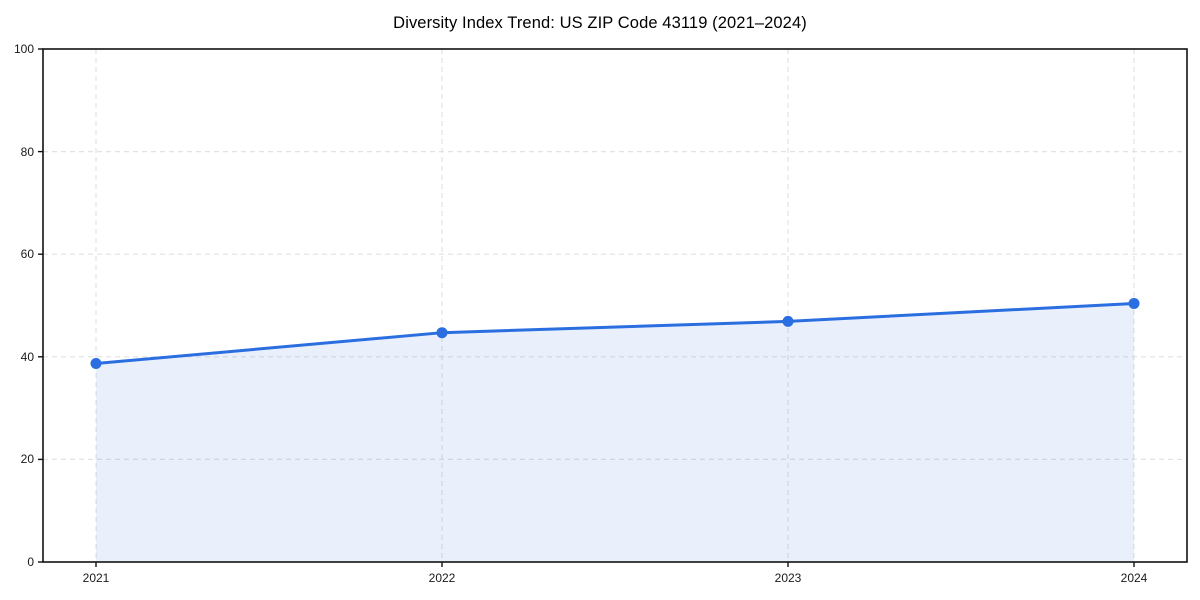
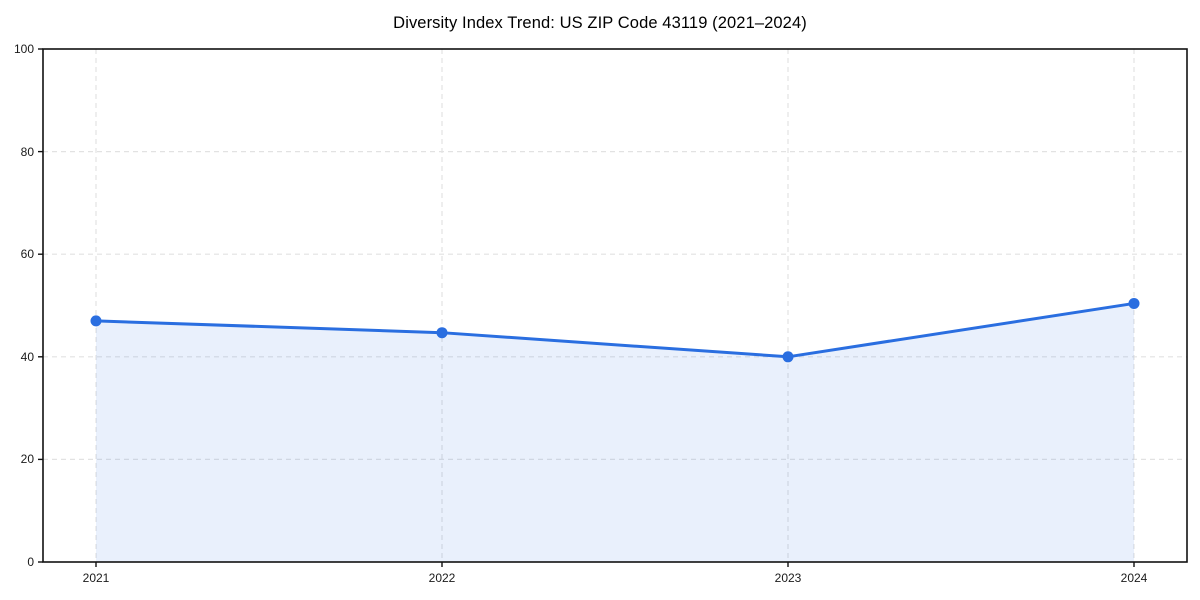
2021: 39 -> 47
2023: 47 -> 40
